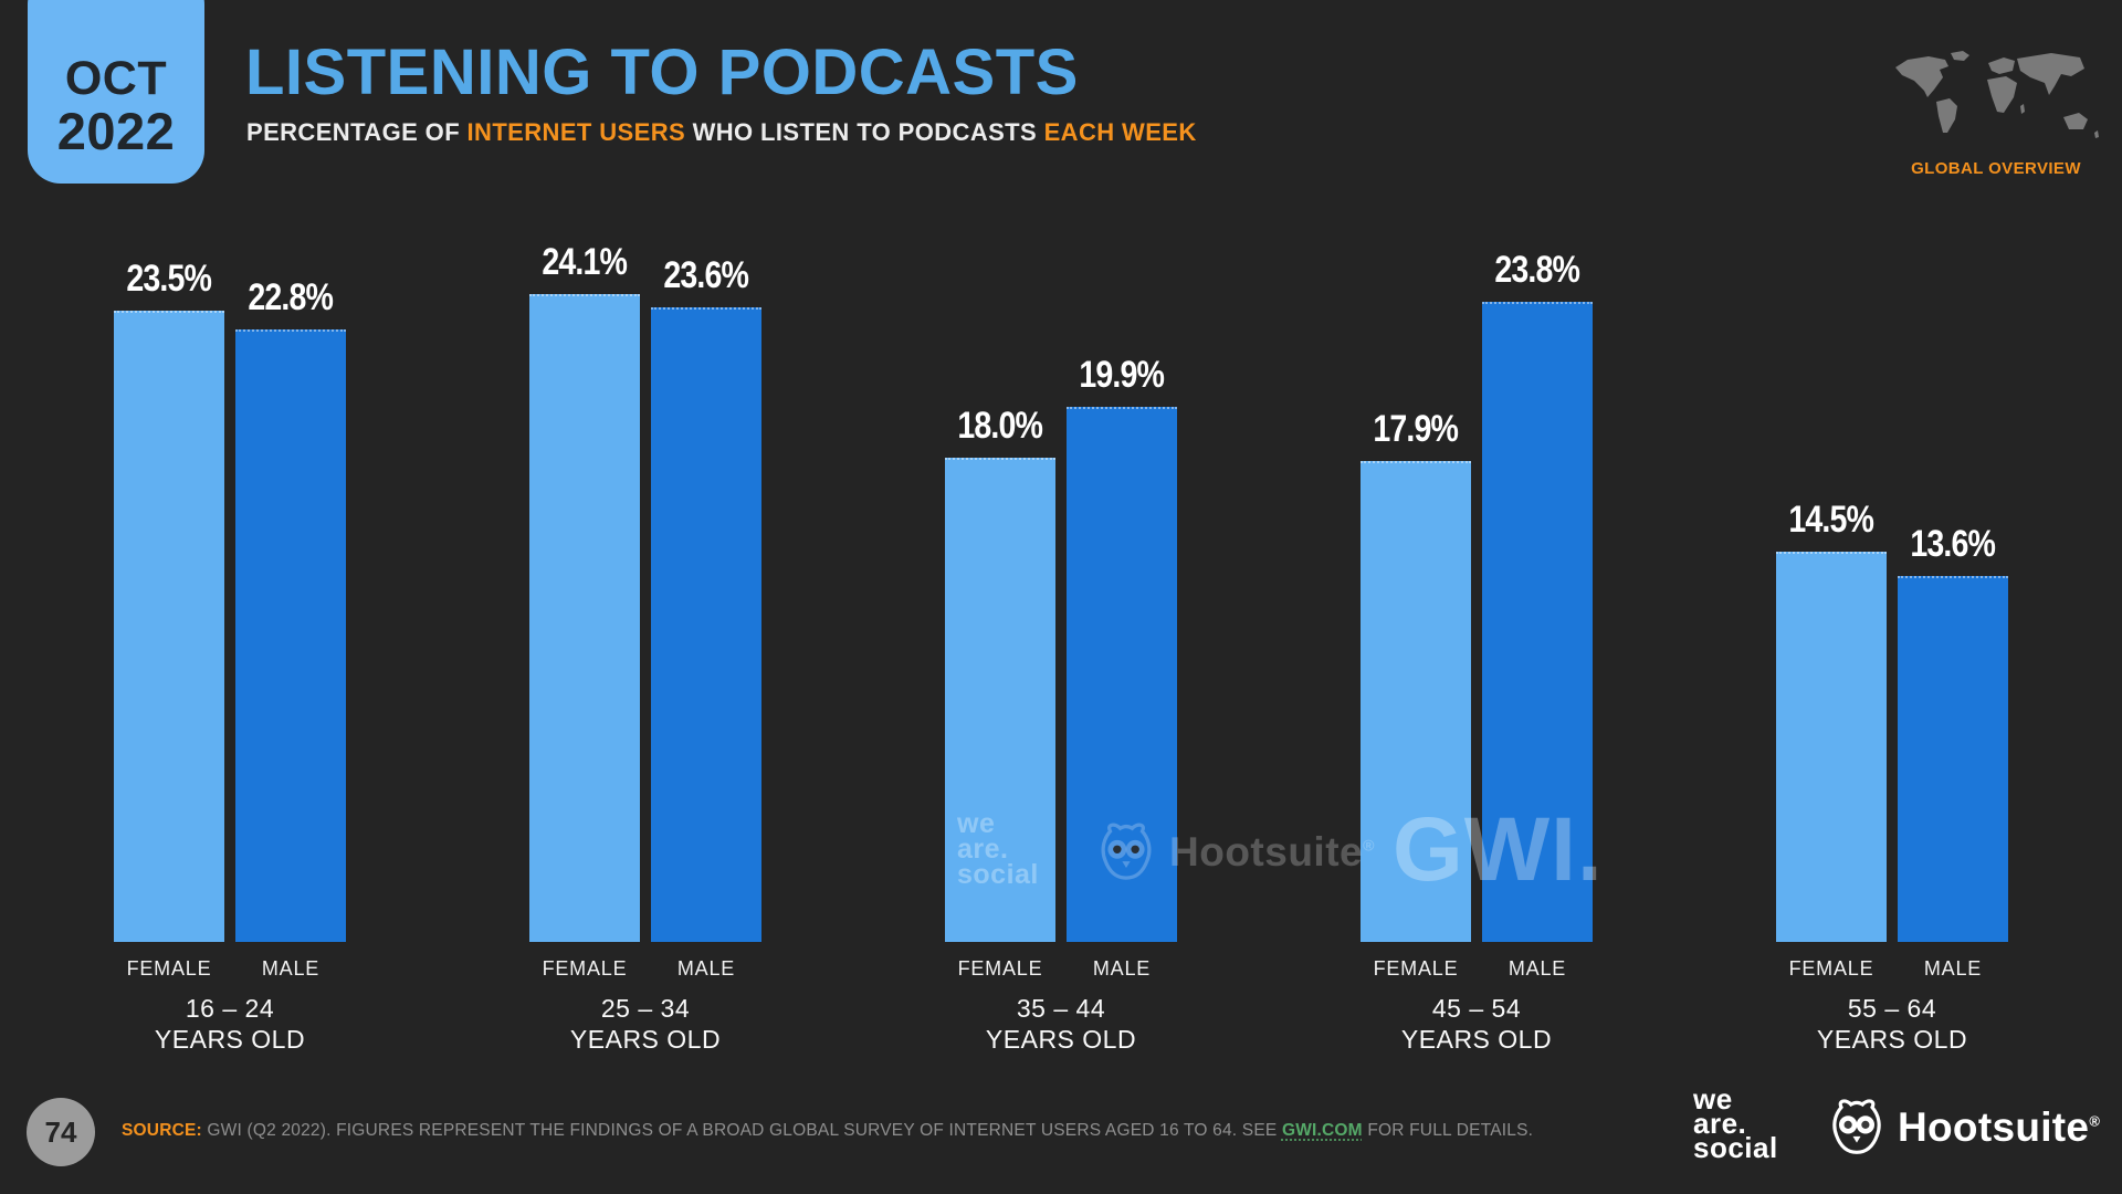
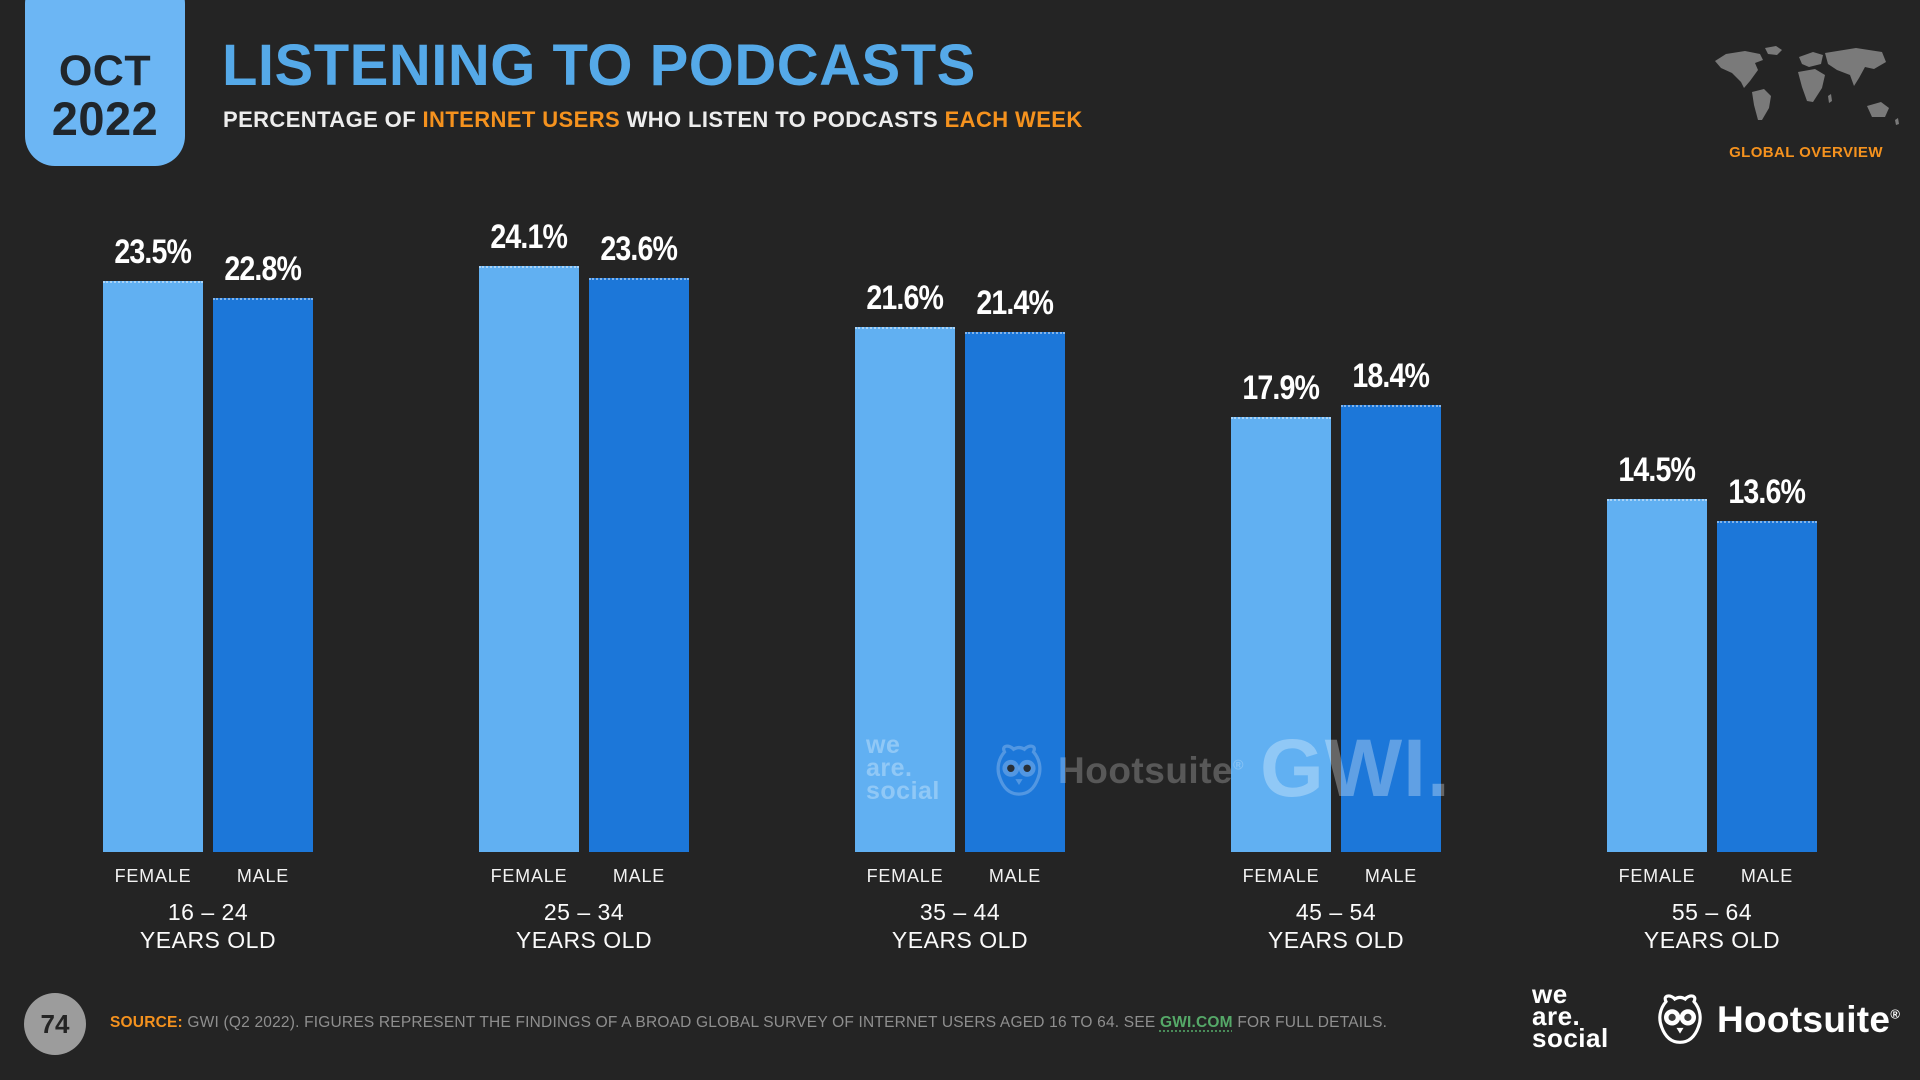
FEMALE/35 – 44: 18.0% -> 21.6%
MALE/35 – 44: 19.9% -> 21.4%
MALE/45 – 54: 23.8% -> 18.4%
